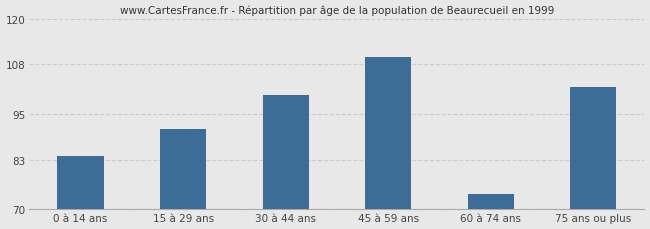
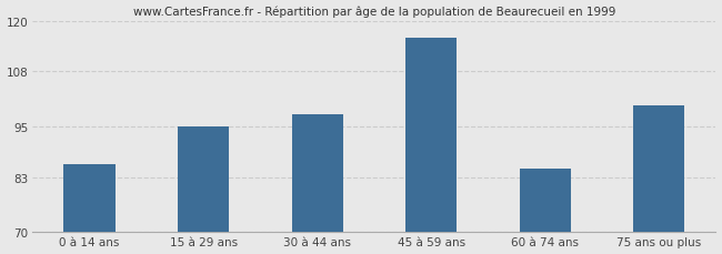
0 à 14 ans: 84 -> 86
15 à 29 ans: 91 -> 95
30 à 44 ans: 100 -> 98
45 à 59 ans: 110 -> 116
60 à 74 ans: 74 -> 85
75 ans ou plus: 102 -> 100
